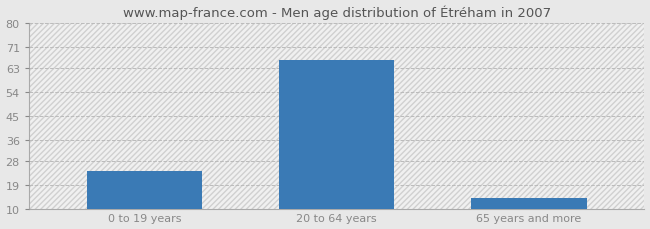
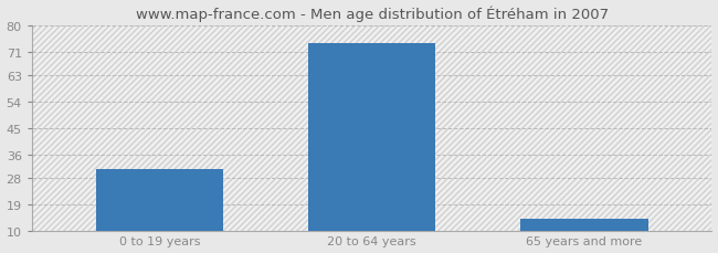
0 to 19 years: 24 -> 31
20 to 64 years: 66 -> 74
